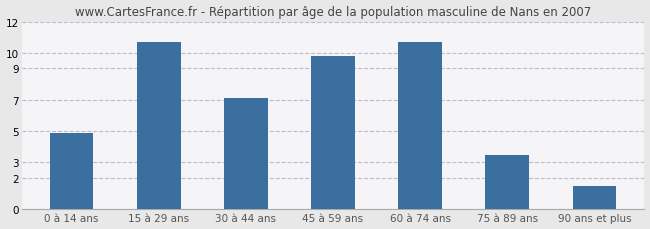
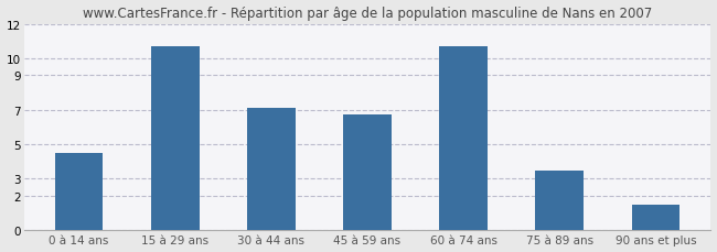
0 à 14 ans: 4.9 -> 4.5
45 à 59 ans: 9.8 -> 6.7
